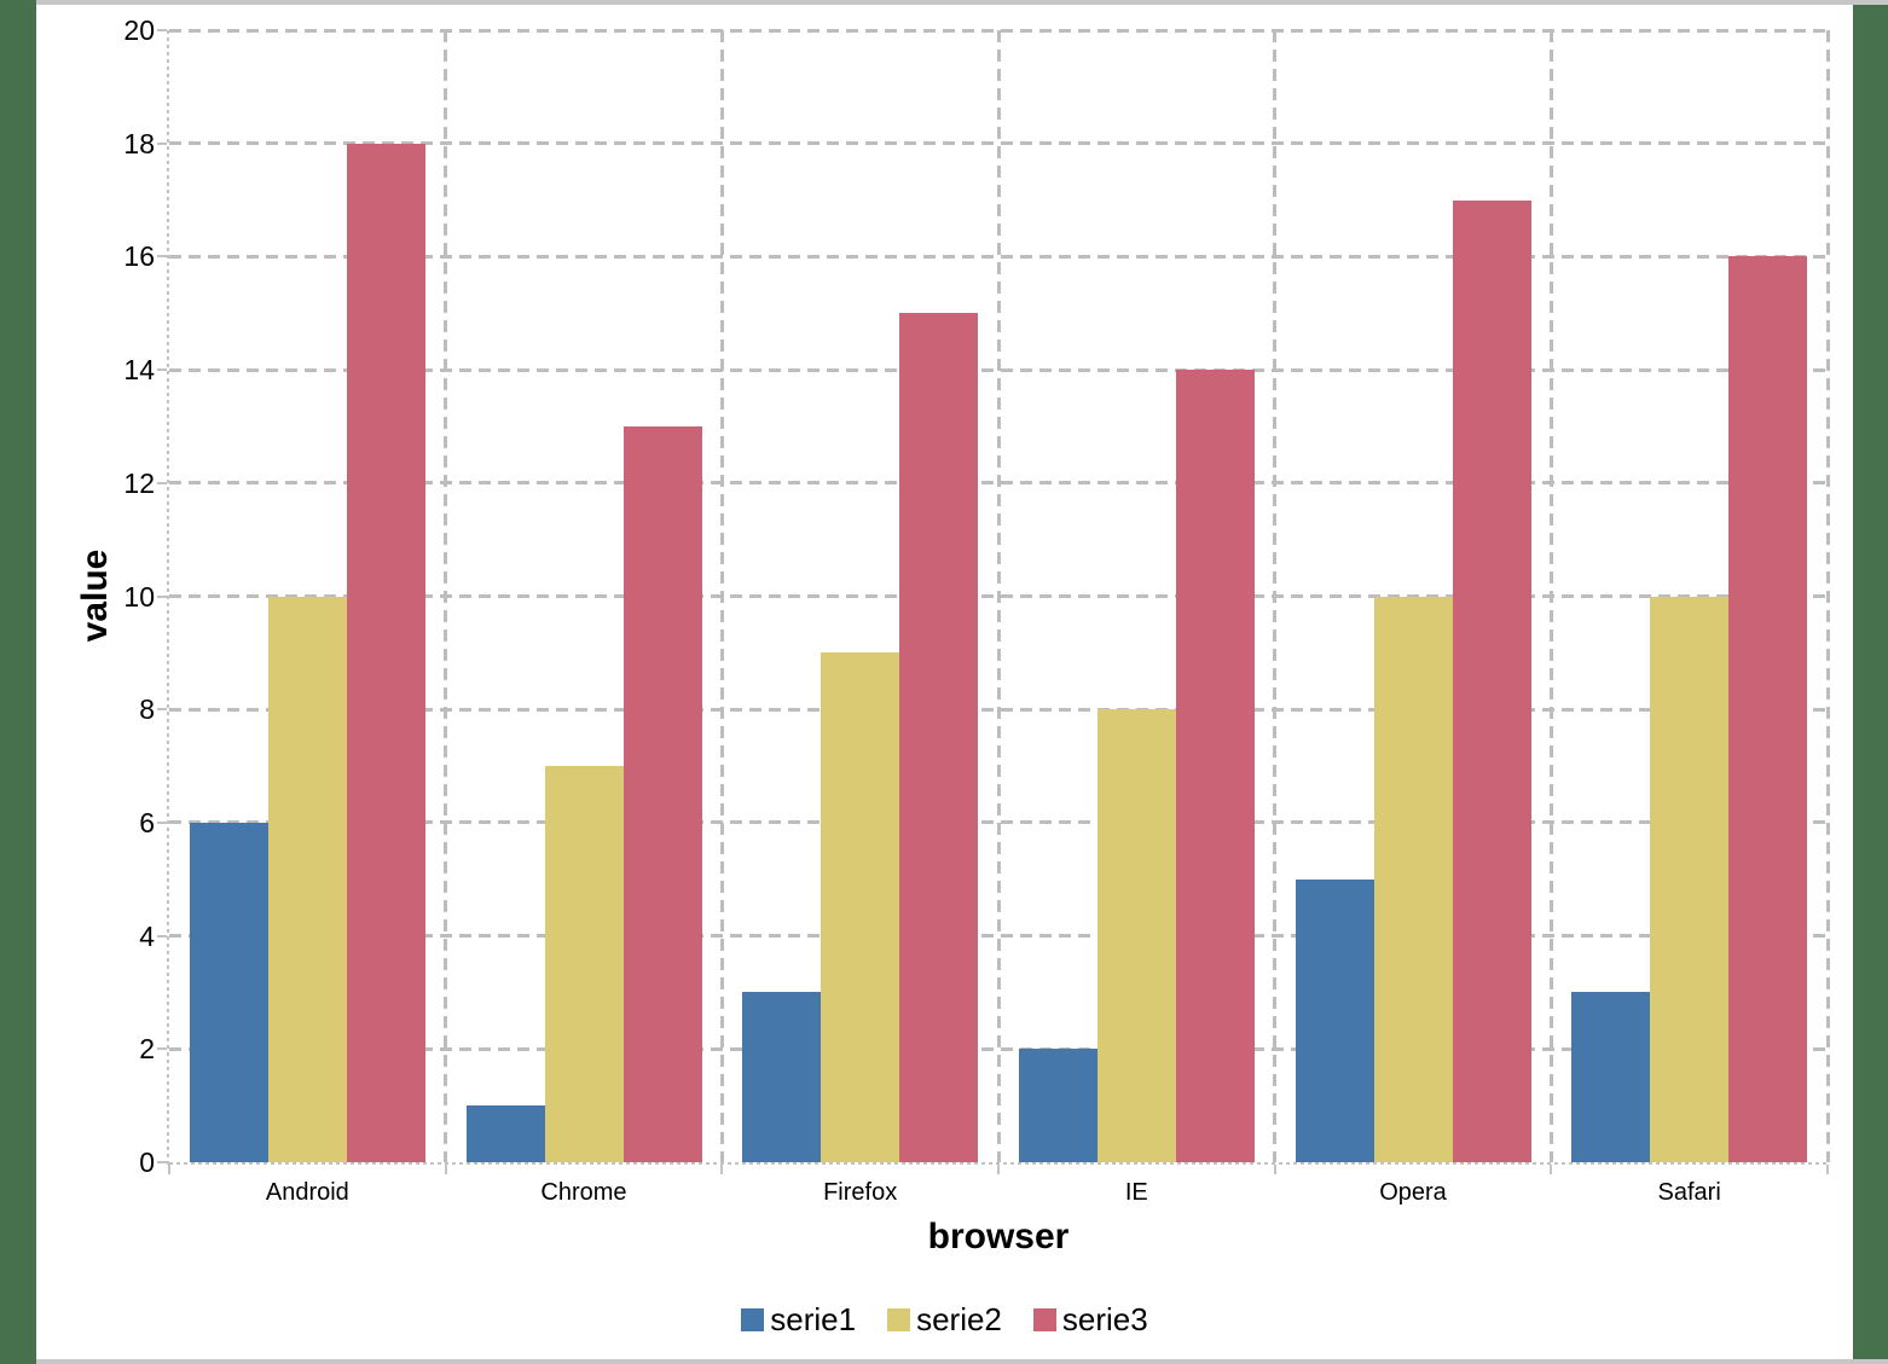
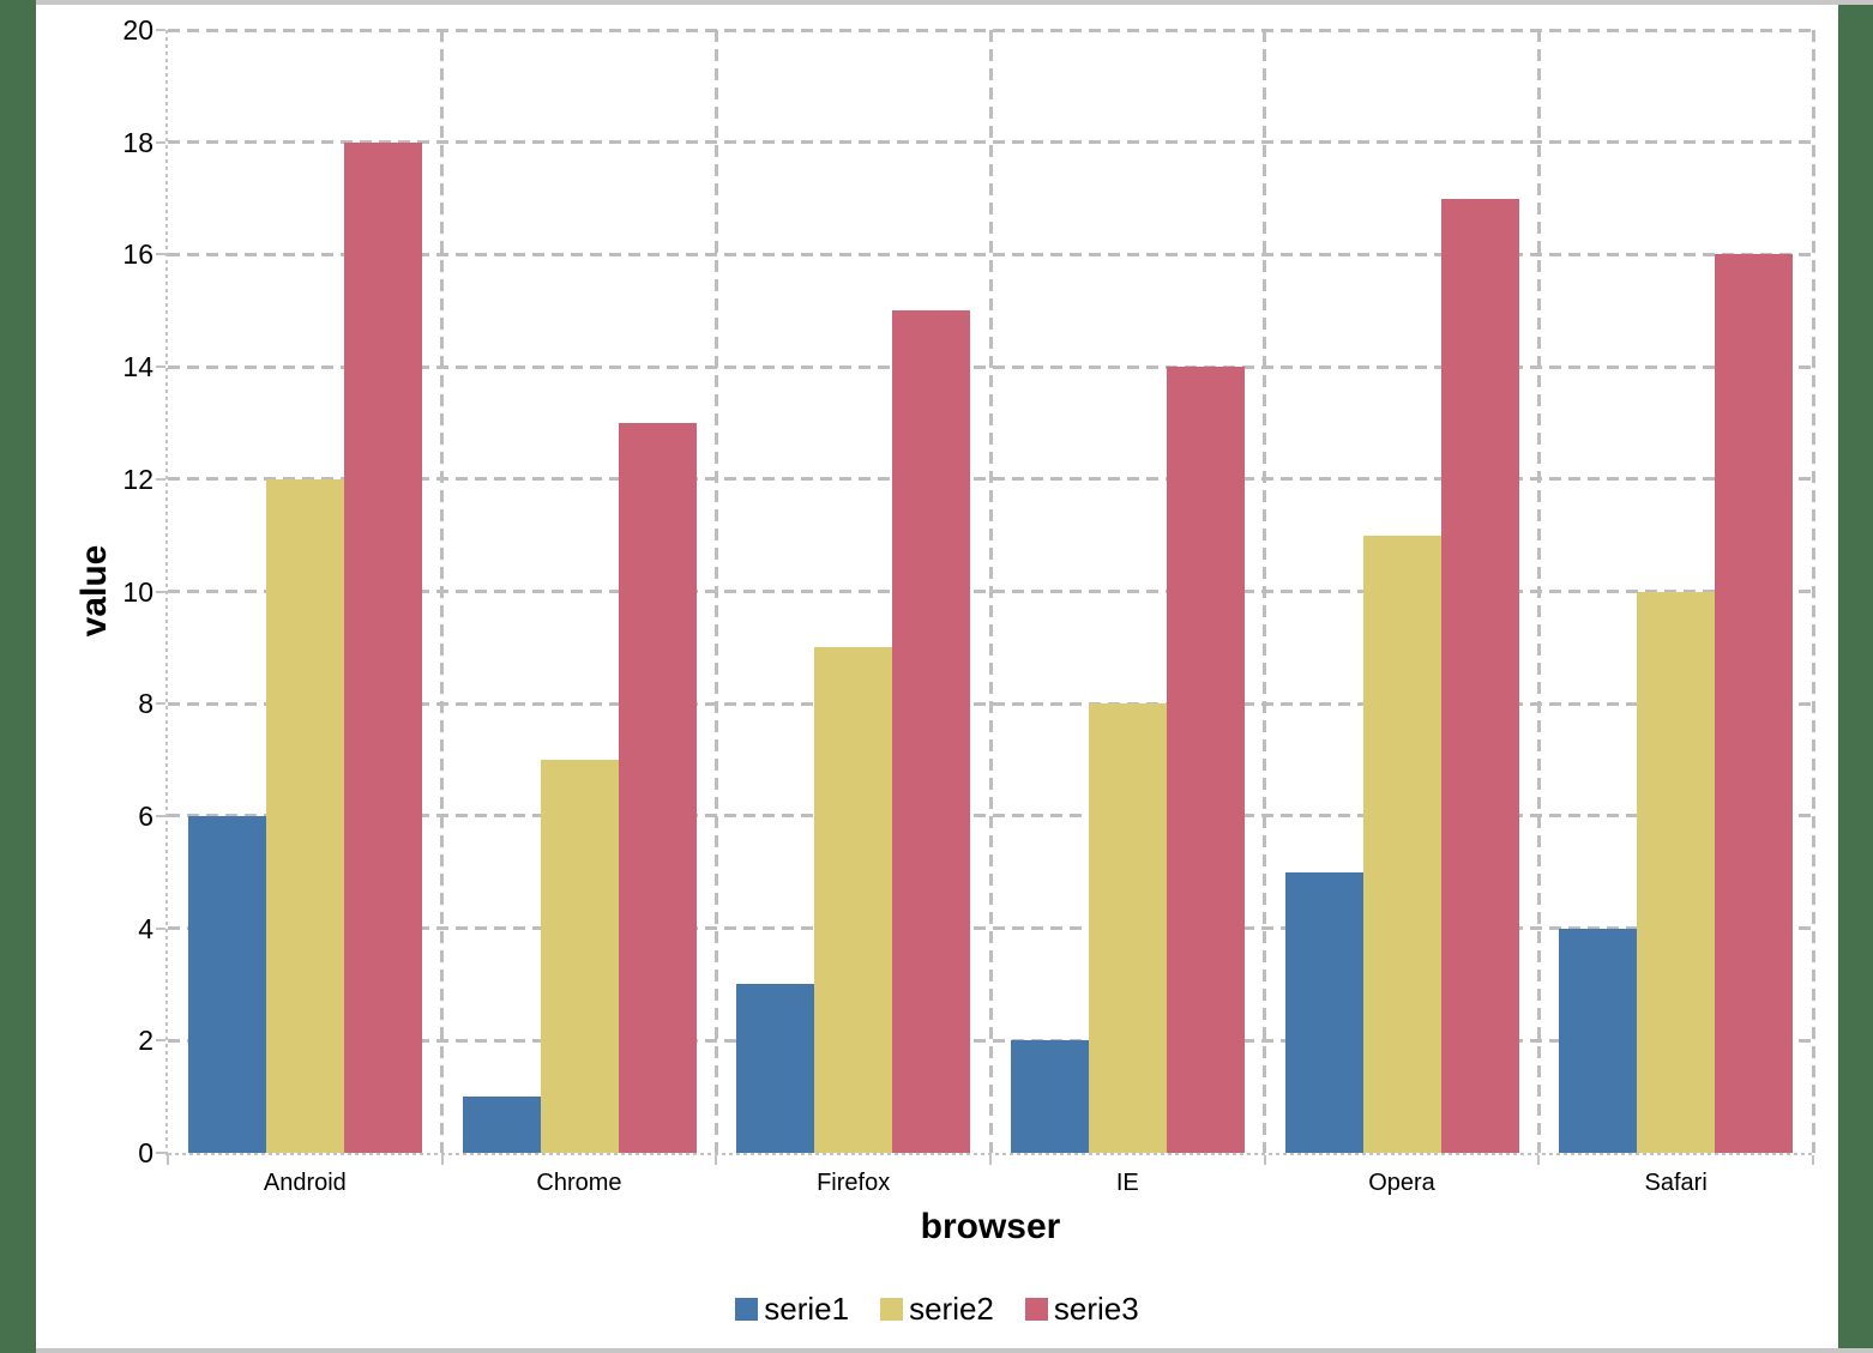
serie2/Android: 10 -> 12
serie2/Opera: 10 -> 11
serie1/Safari: 3 -> 4
